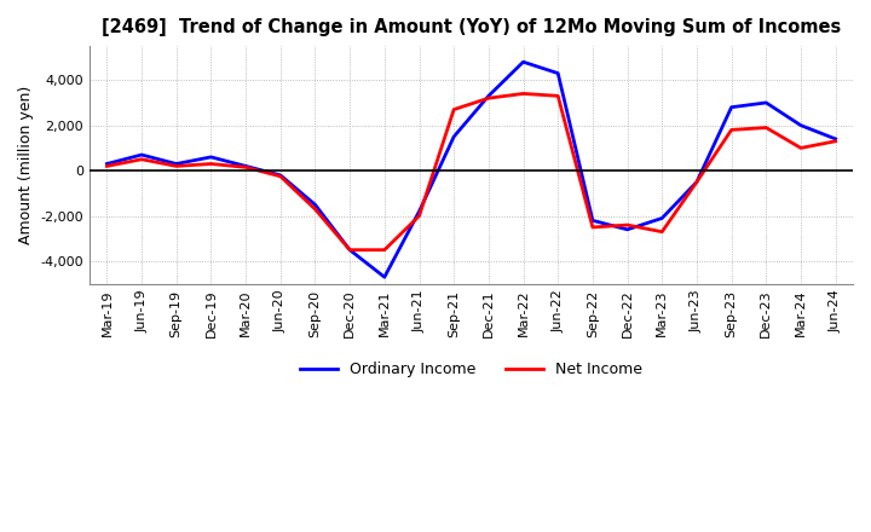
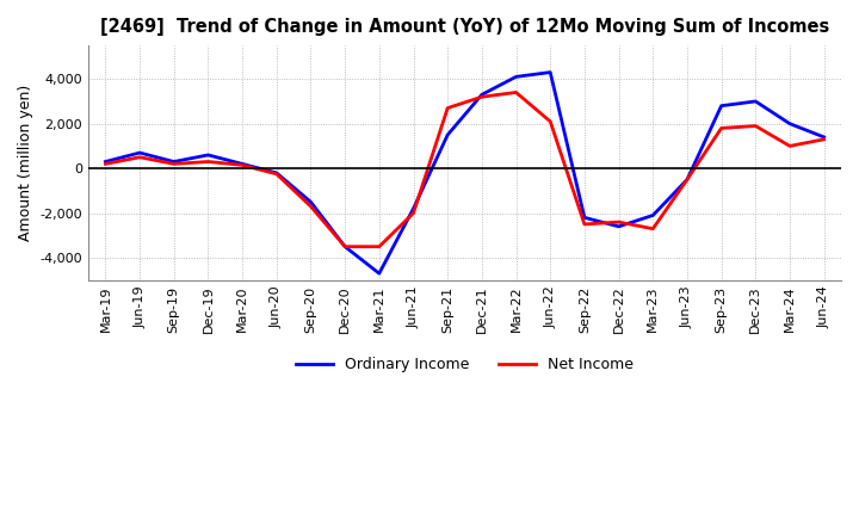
Ordinary Income/Mar-22: 4,800 -> 4,100
Net Income/Jun-22: 3,300 -> 2,100
